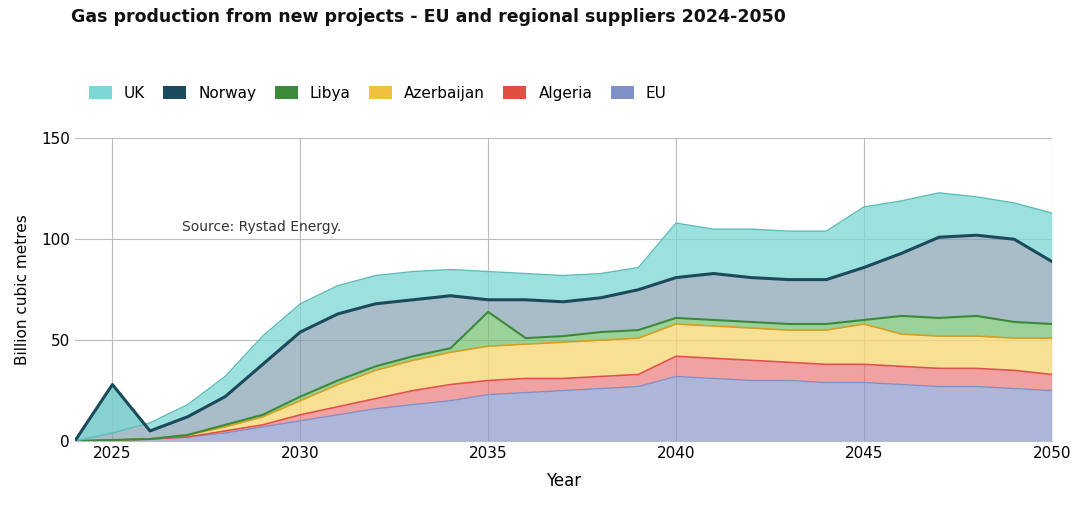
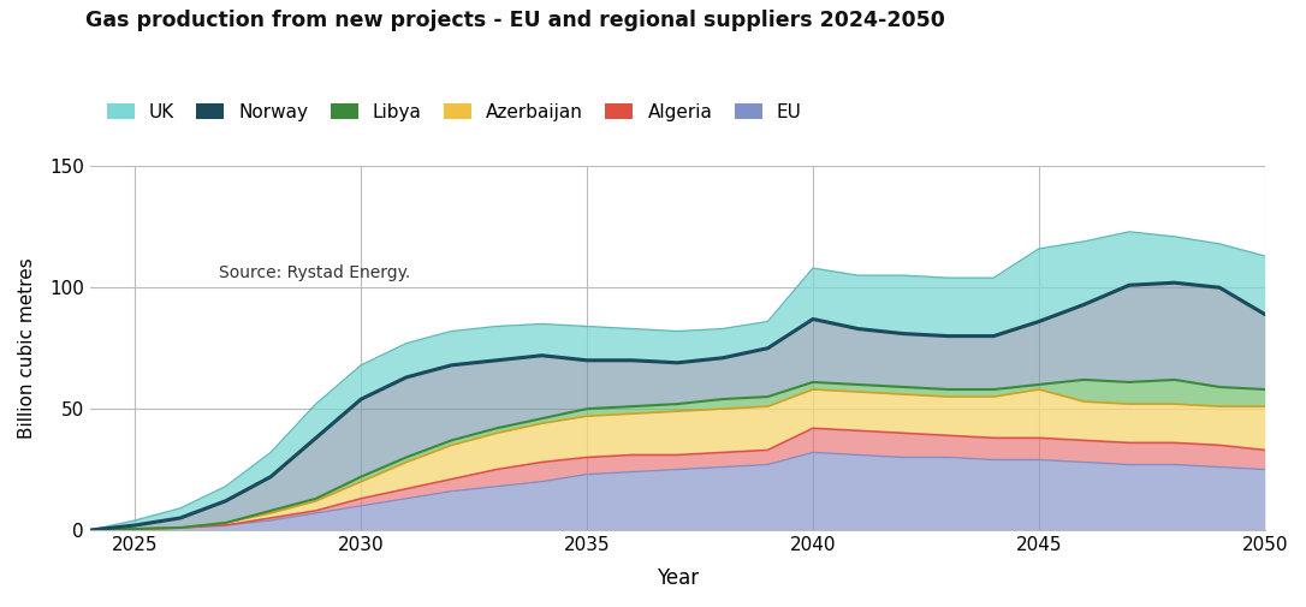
Norway/2025: 28 -> 2
Libya/2035: 64.0 -> 50.0
Norway/2040: 81 -> 87
